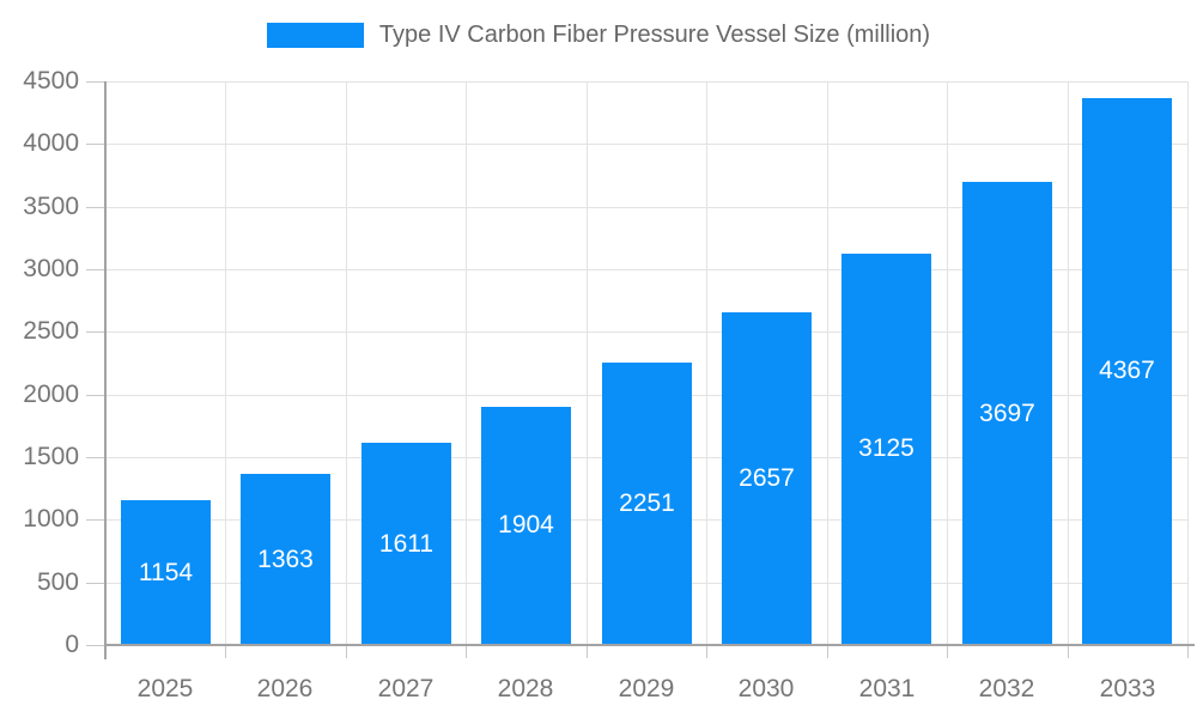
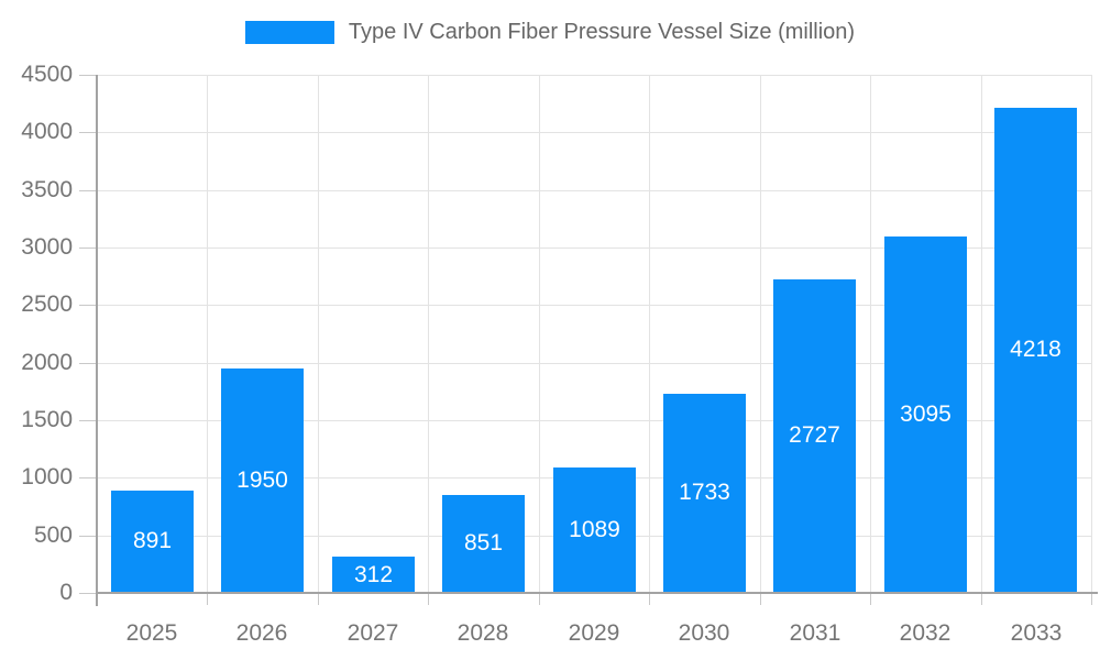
2025: 1154 -> 891
2026: 1363 -> 1950
2027: 1611 -> 312
2028: 1904 -> 851
2029: 2251 -> 1089
2030: 2657 -> 1733
2031: 3125 -> 2727
2032: 3697 -> 3095
2033: 4367 -> 4218
